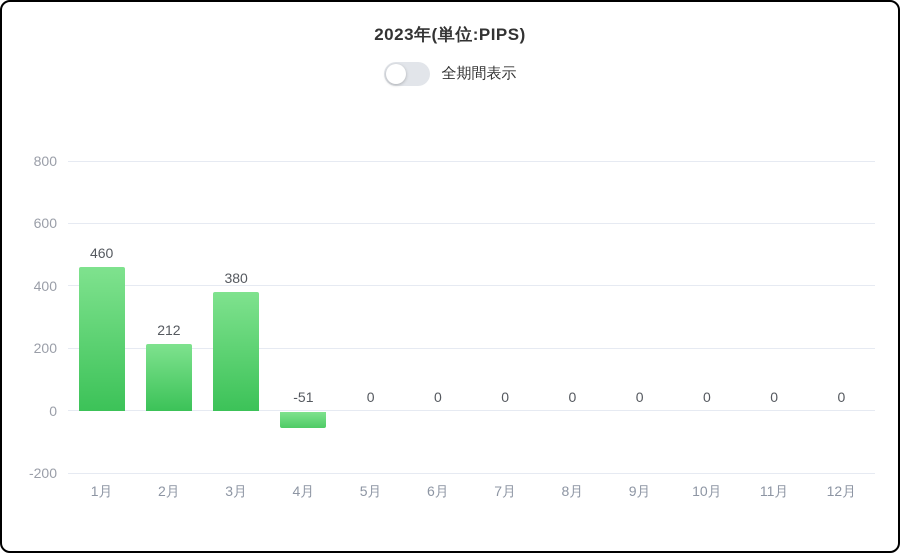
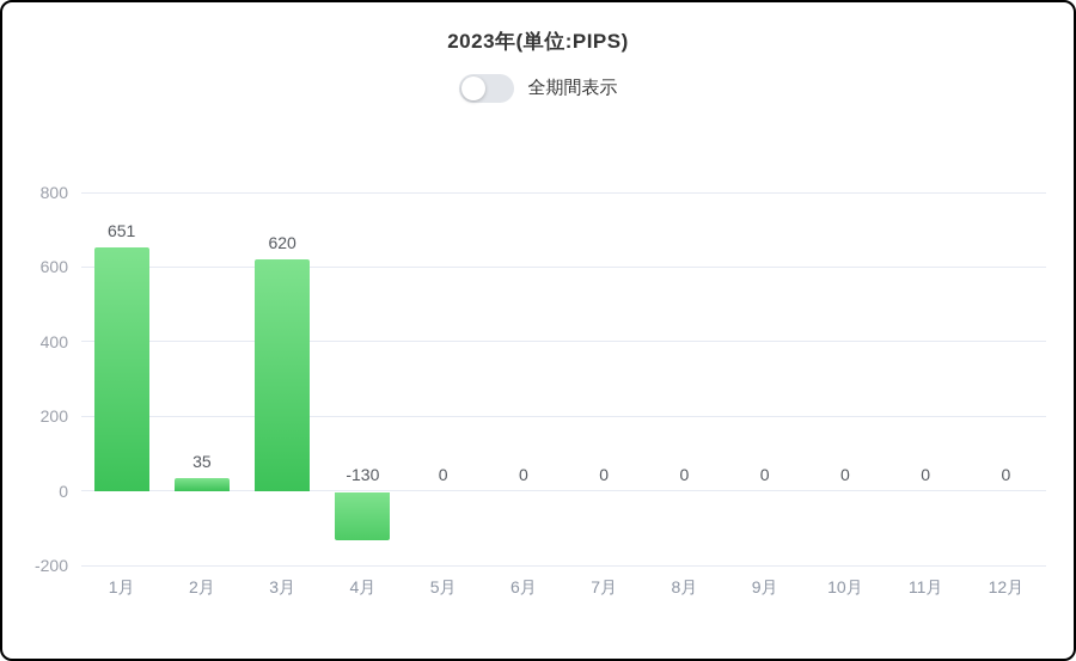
1月: 460 -> 651
2月: 212 -> 35
3月: 380 -> 620
4月: -51 -> -130
